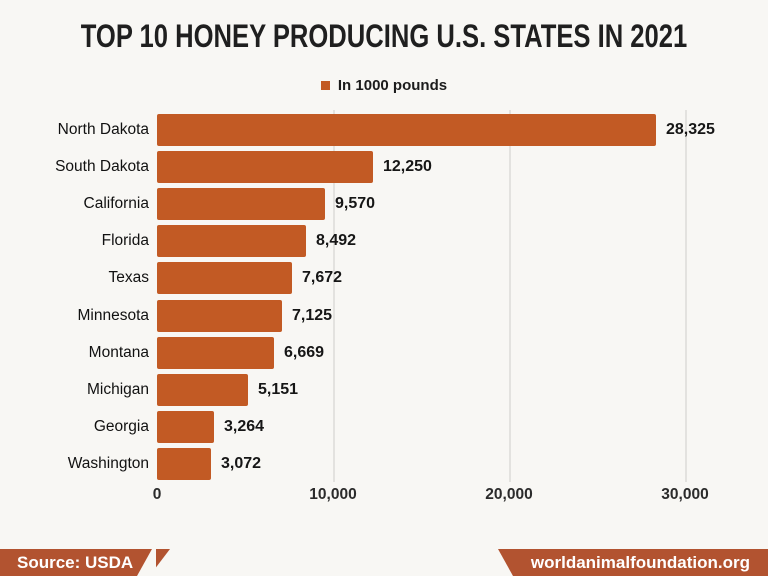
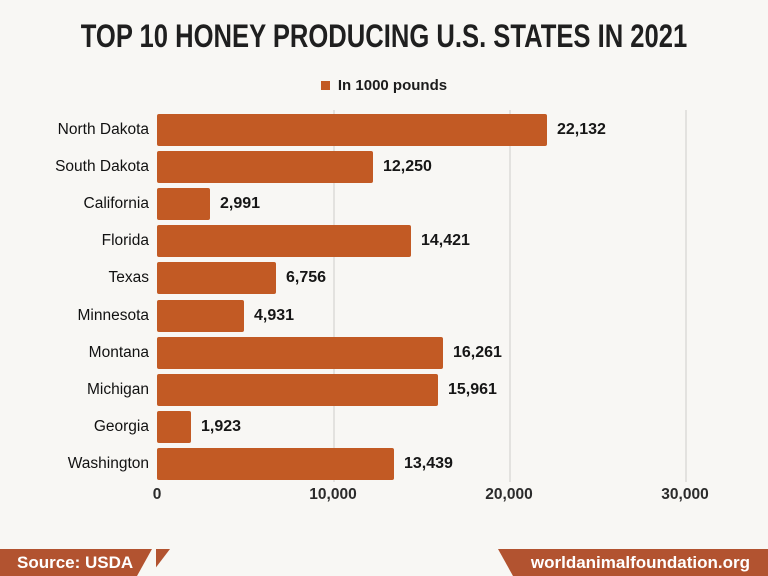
North Dakota: 28,325 -> 22,132
California: 9,570 -> 2,991
Florida: 8,492 -> 14,421
Texas: 7,672 -> 6,756
Minnesota: 7,125 -> 4,931
Montana: 6,669 -> 16,261
Michigan: 5,151 -> 15,961
Georgia: 3,264 -> 1,923
Washington: 3,072 -> 13,439
